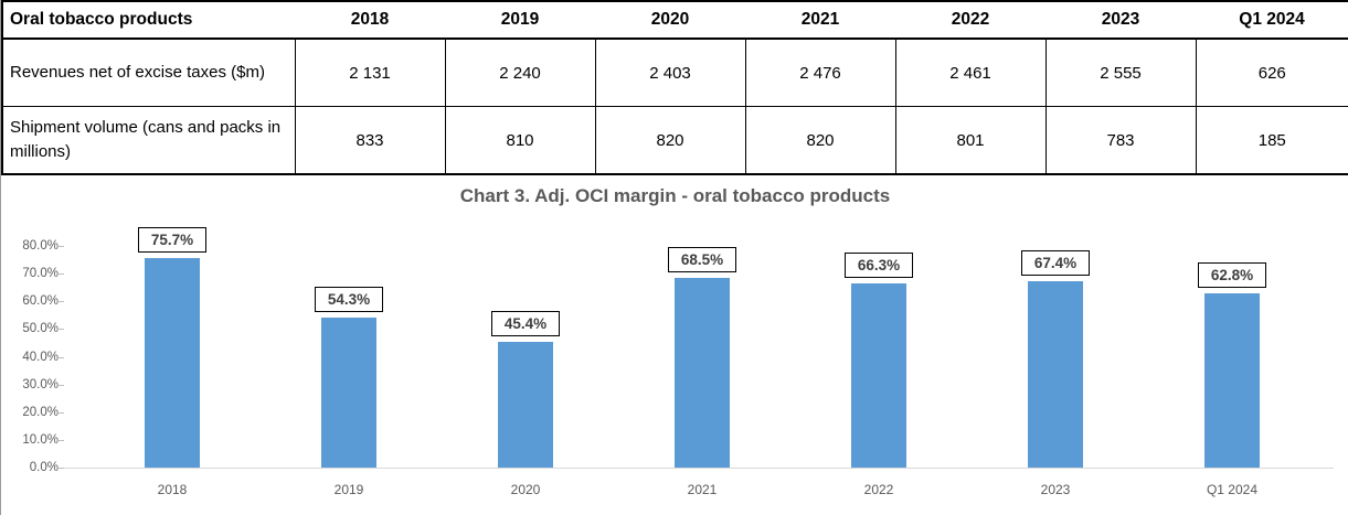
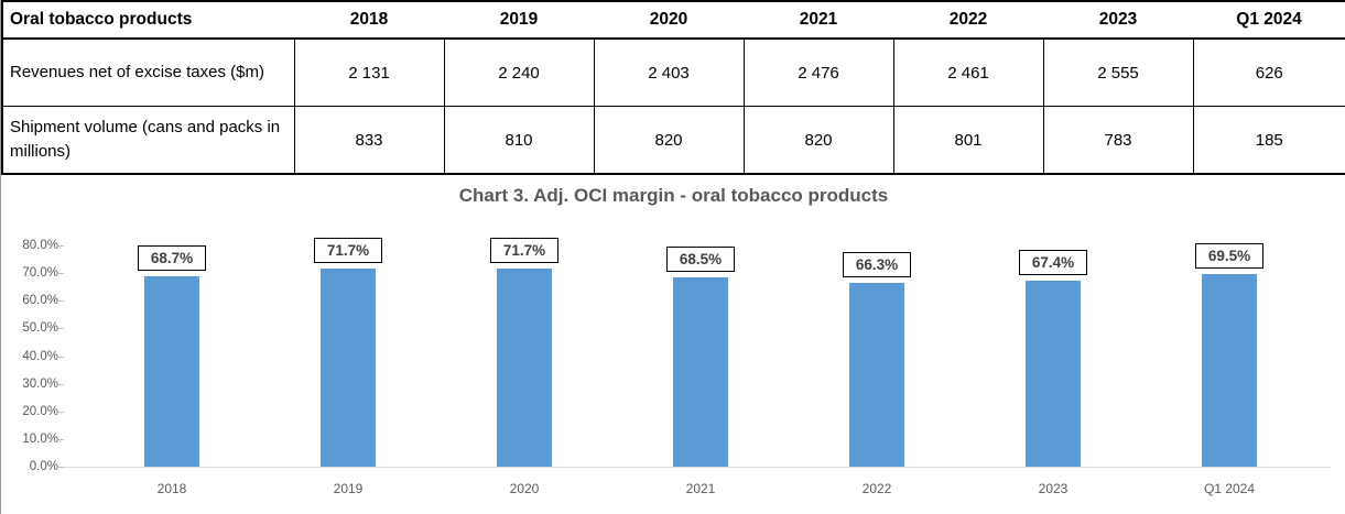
2018: 75.7% -> 68.7%
2019: 54.3% -> 71.7%
2020: 45.4% -> 71.7%
Q1 2024: 62.8% -> 69.5%
